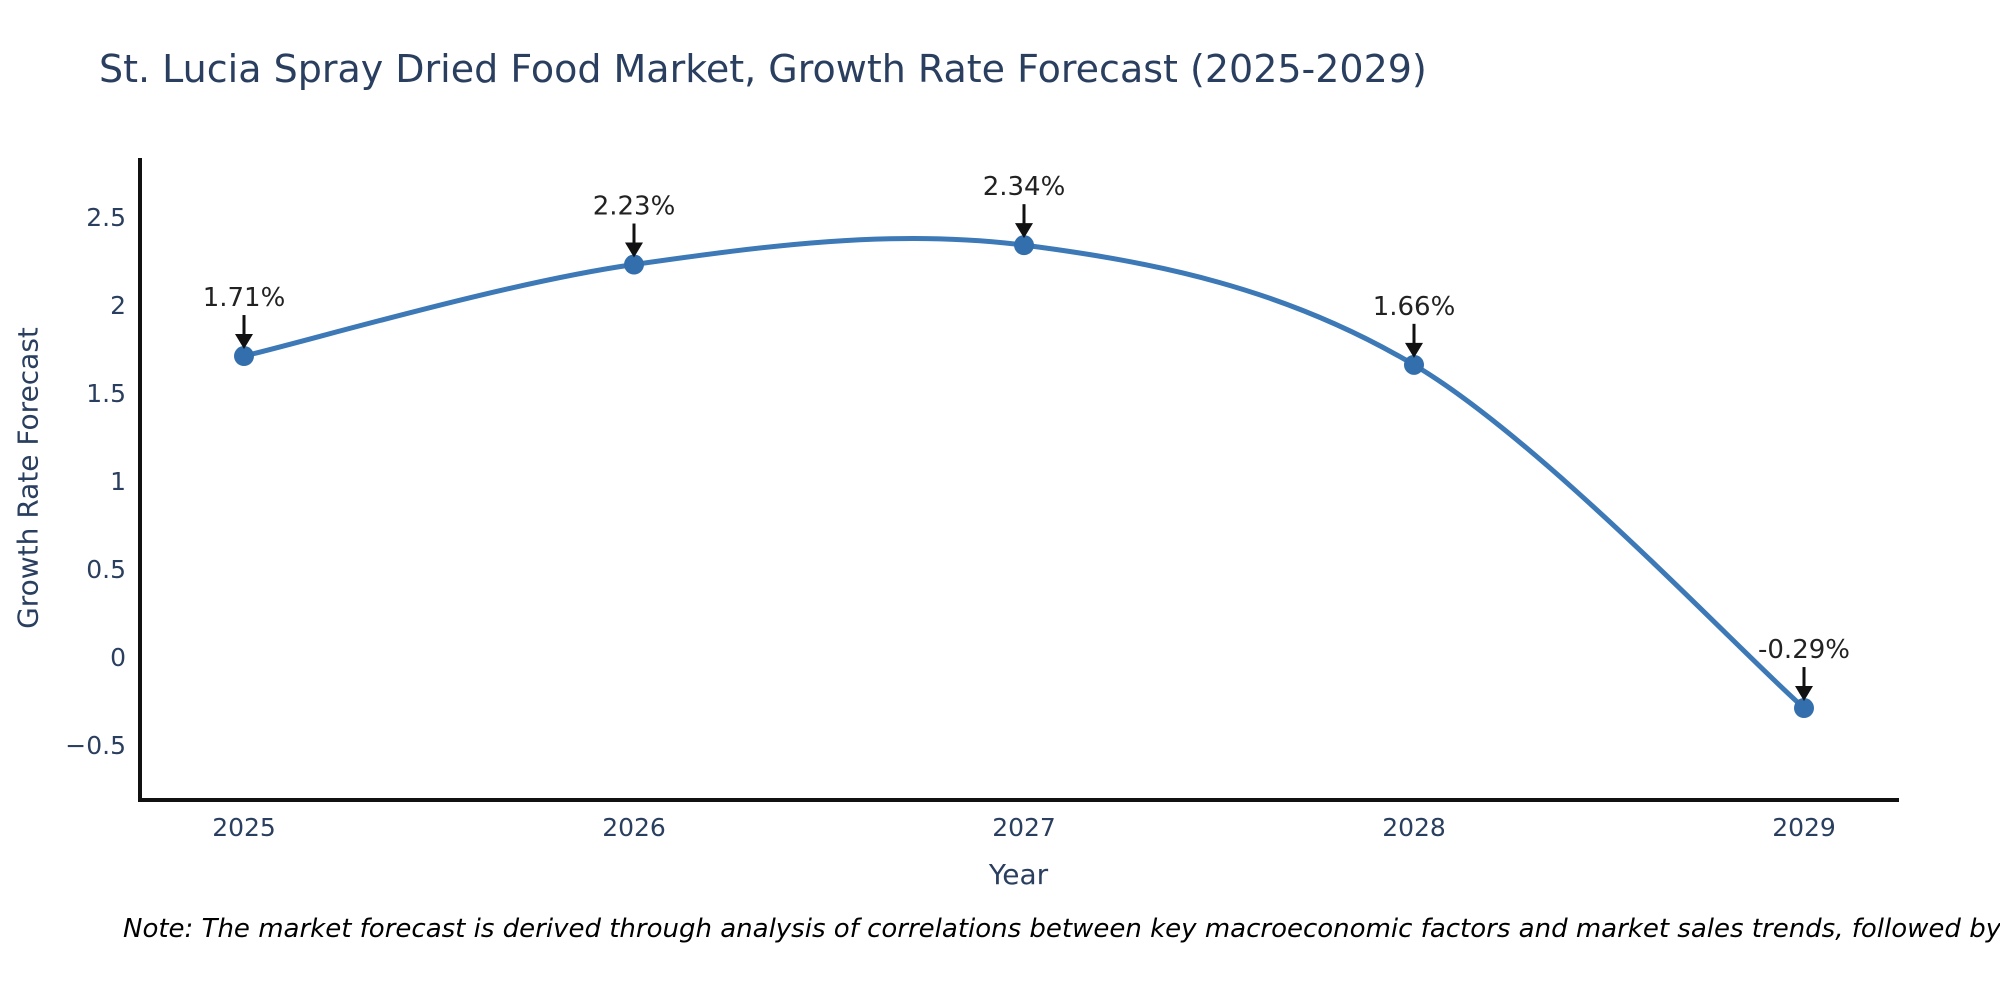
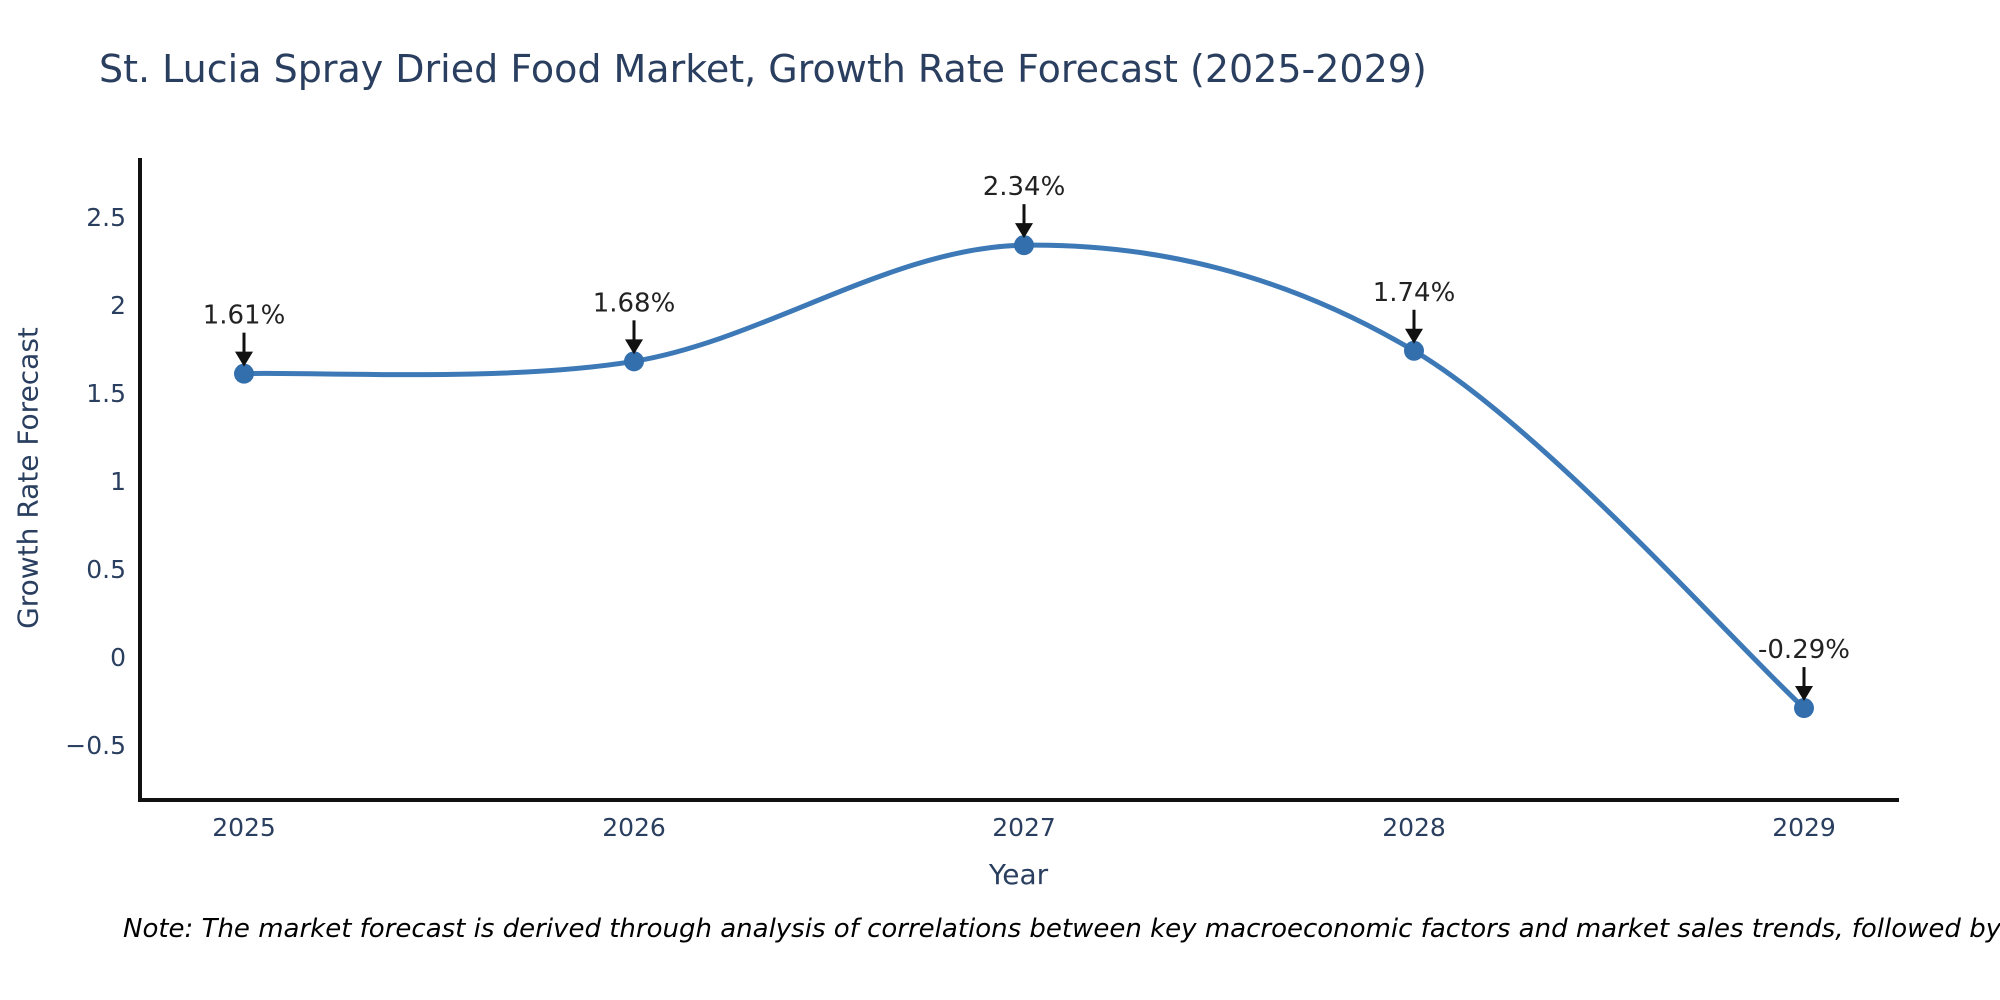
2025: 1.71% -> 1.61%
2026: 2.23% -> 1.68%
2028: 1.66% -> 1.74%
